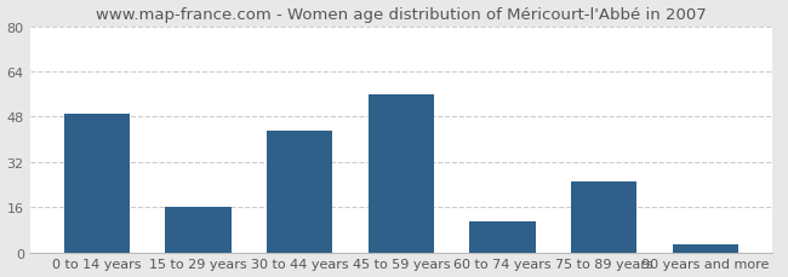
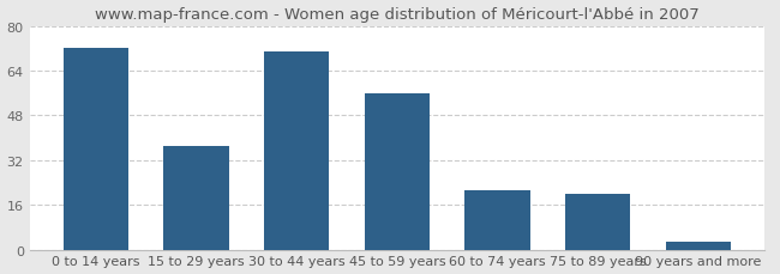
0 to 14 years: 49 -> 72
15 to 29 years: 16 -> 37
30 to 44 years: 43 -> 71
60 to 74 years: 11 -> 21
75 to 89 years: 25 -> 20
